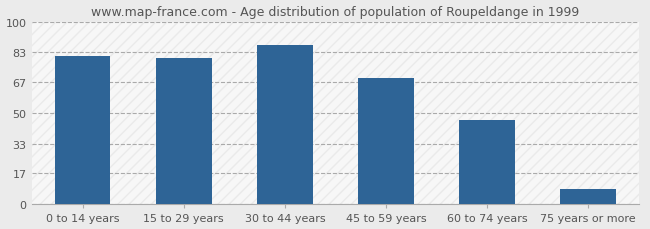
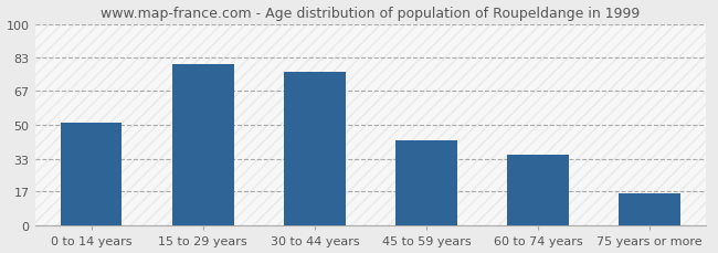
0 to 14 years: 81 -> 51
30 to 44 years: 87 -> 76
45 to 59 years: 69 -> 42
60 to 74 years: 46 -> 35
75 years or more: 8 -> 16
